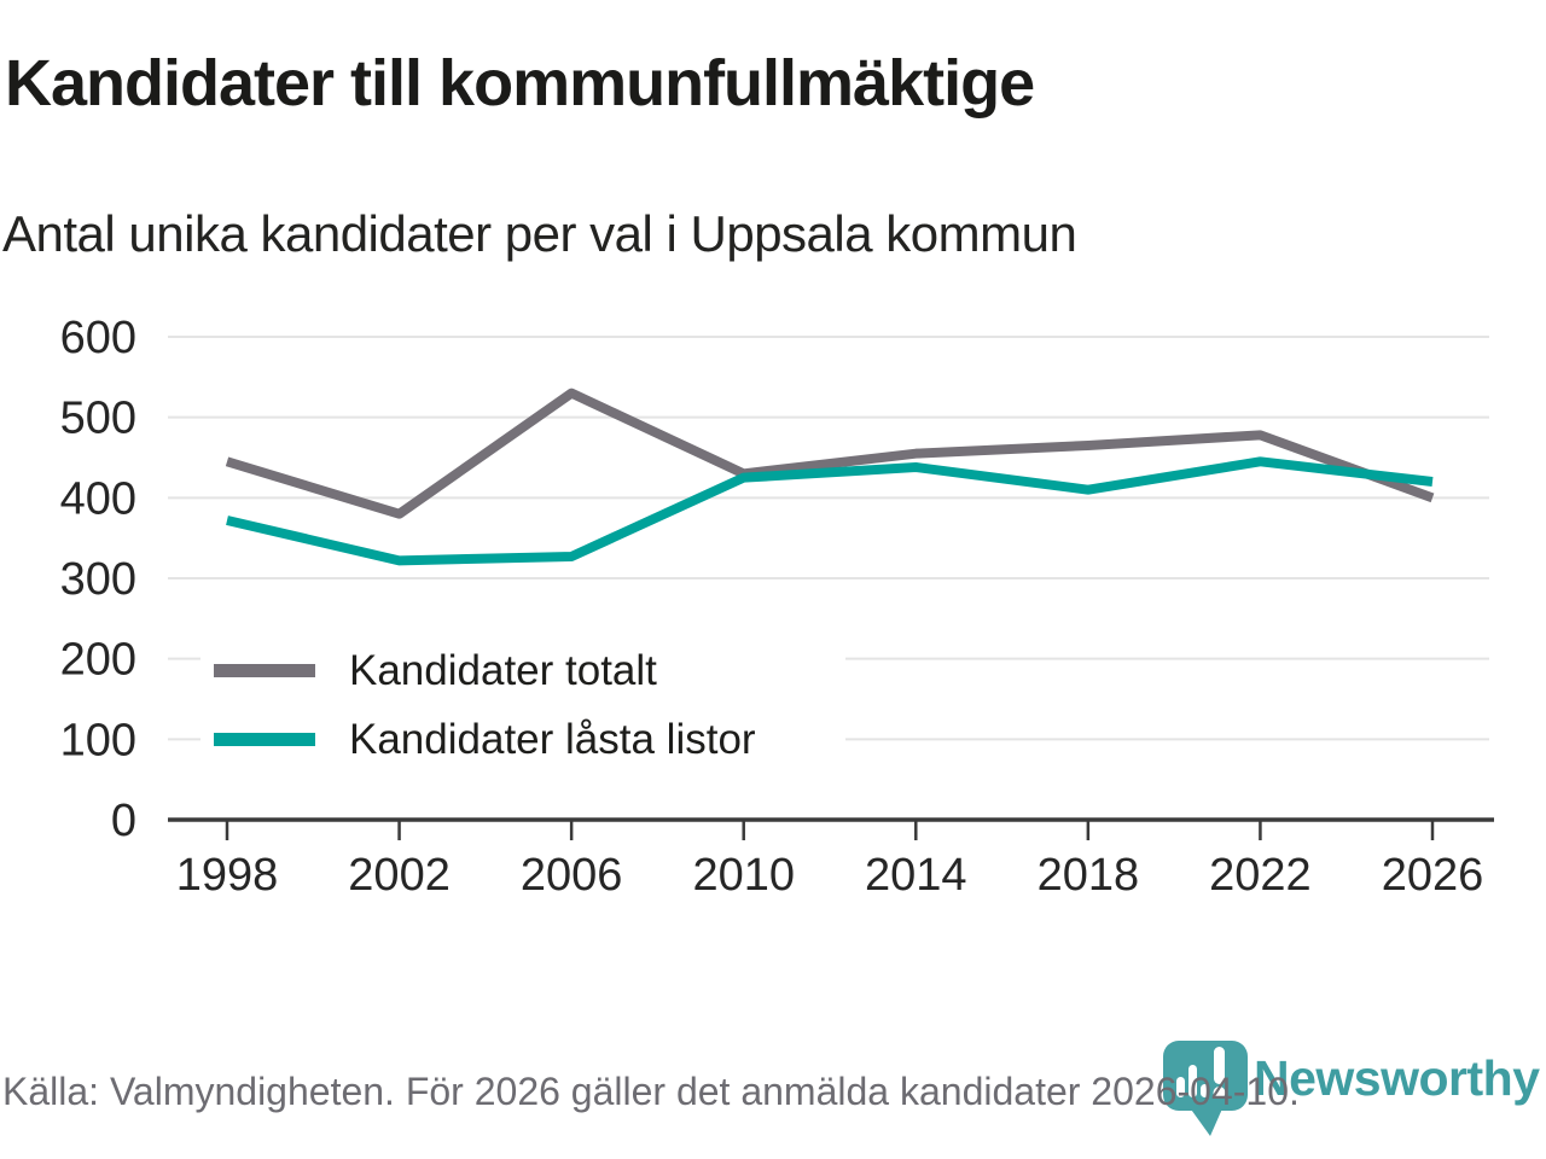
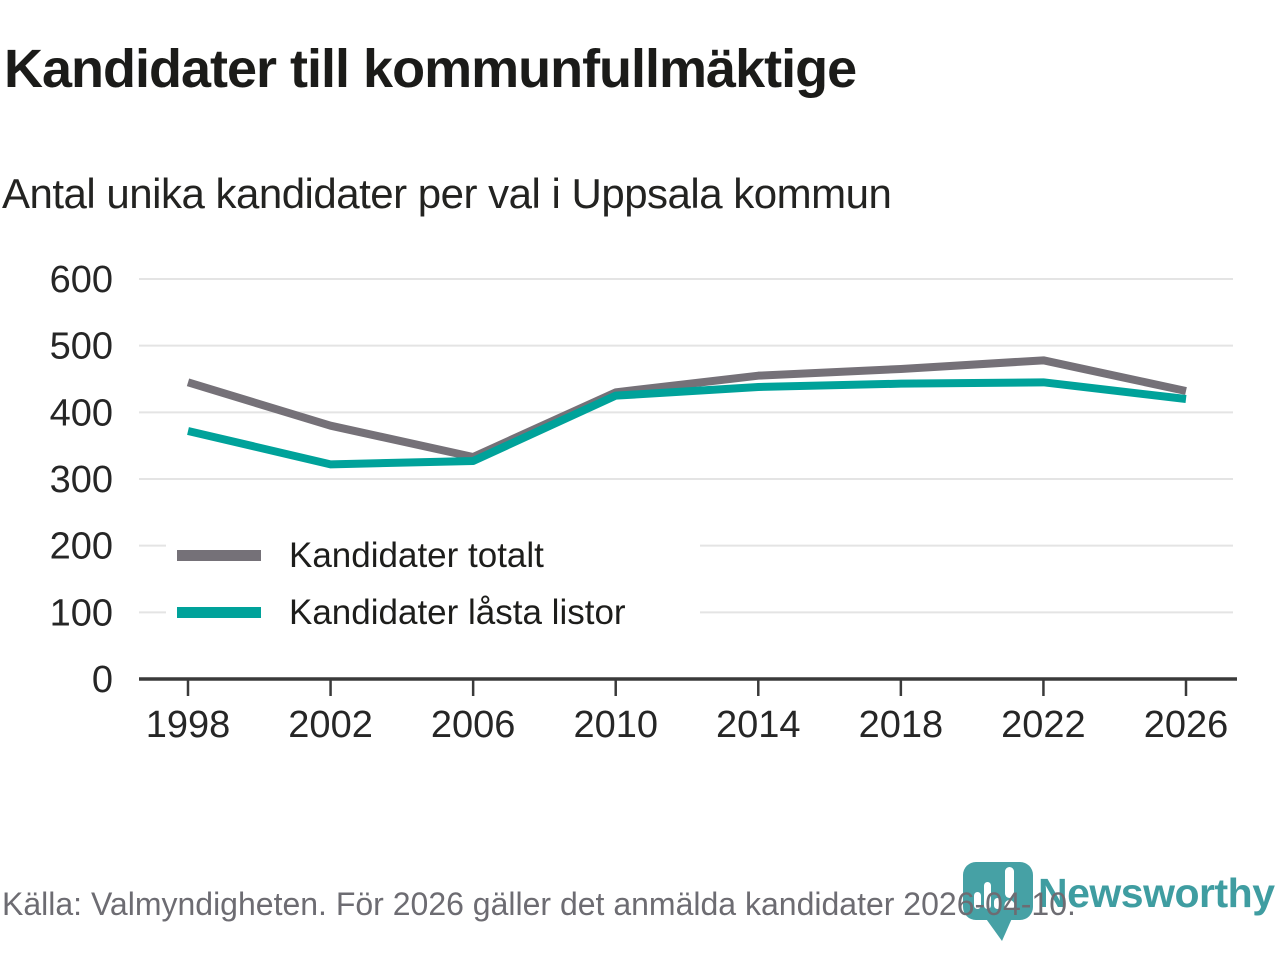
Kandidater totalt/2006: 530 -> 330
Kandidater låsta listor/2018: 410 -> 440
Kandidater totalt/2026: 400 -> 430
